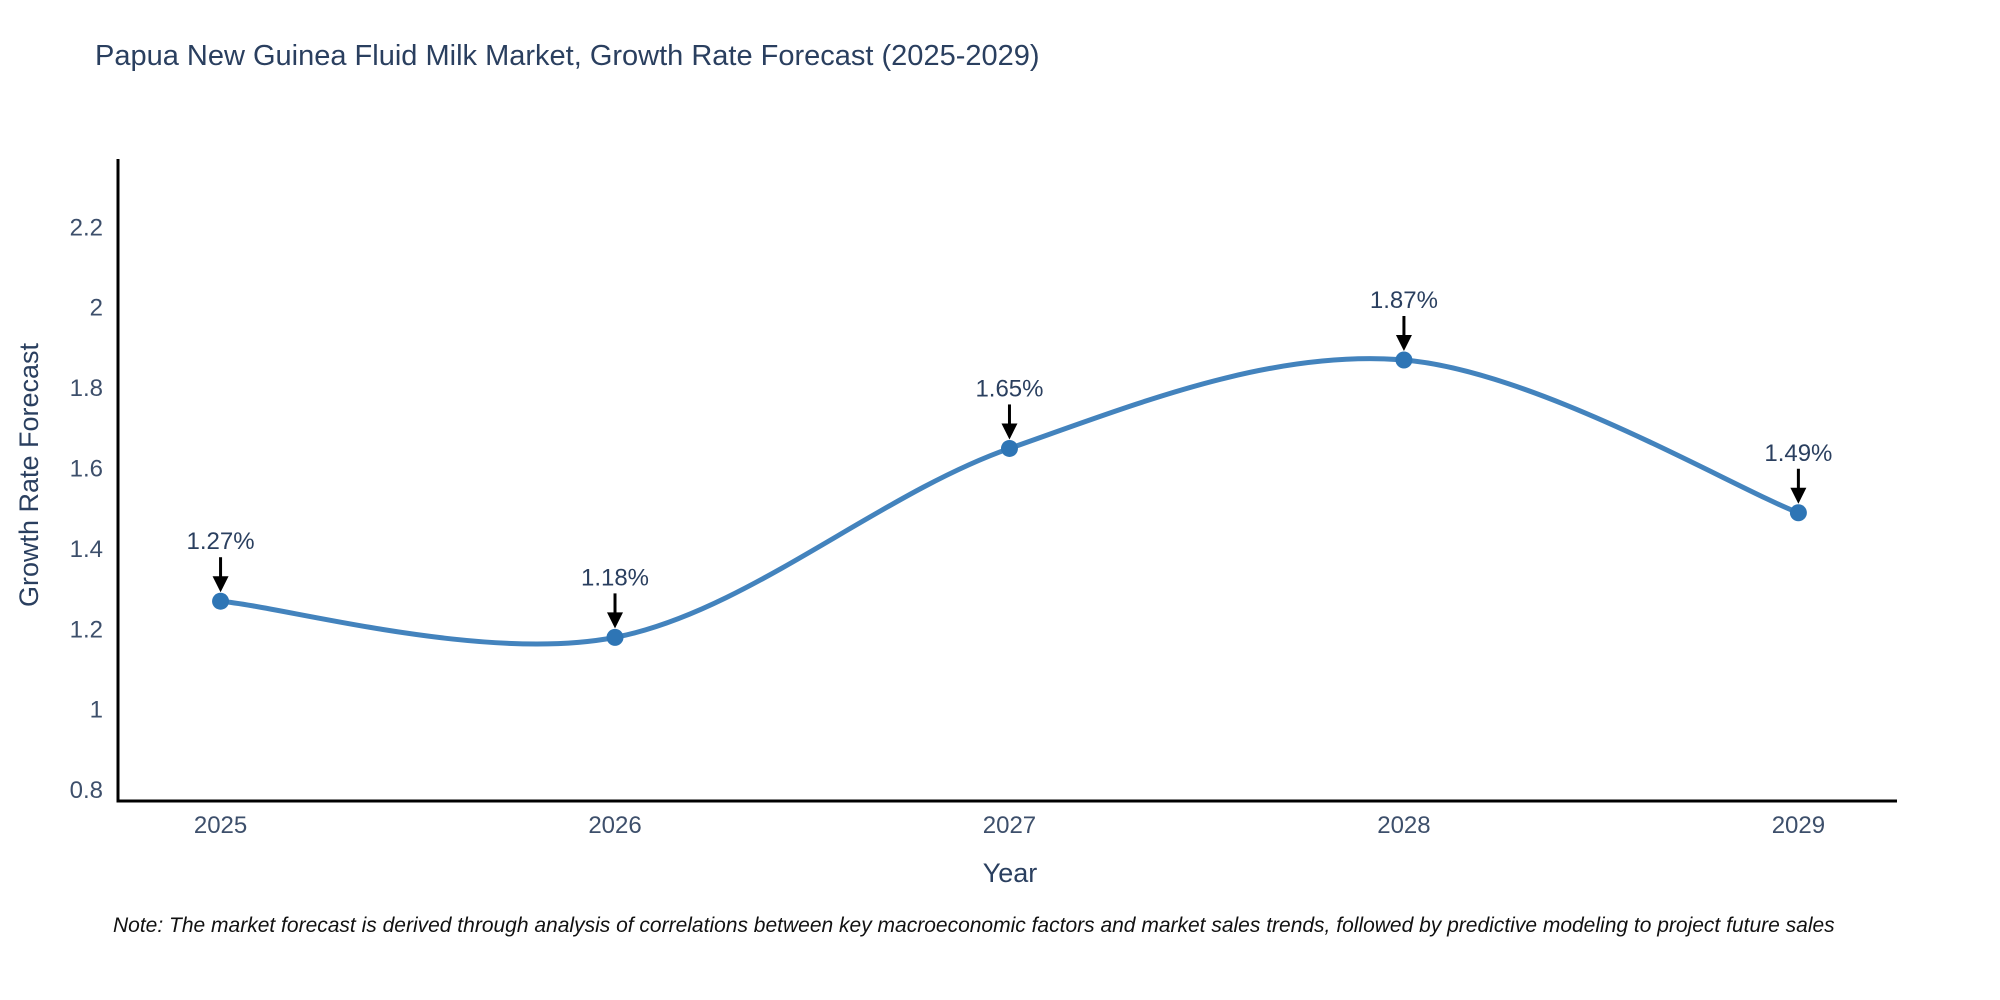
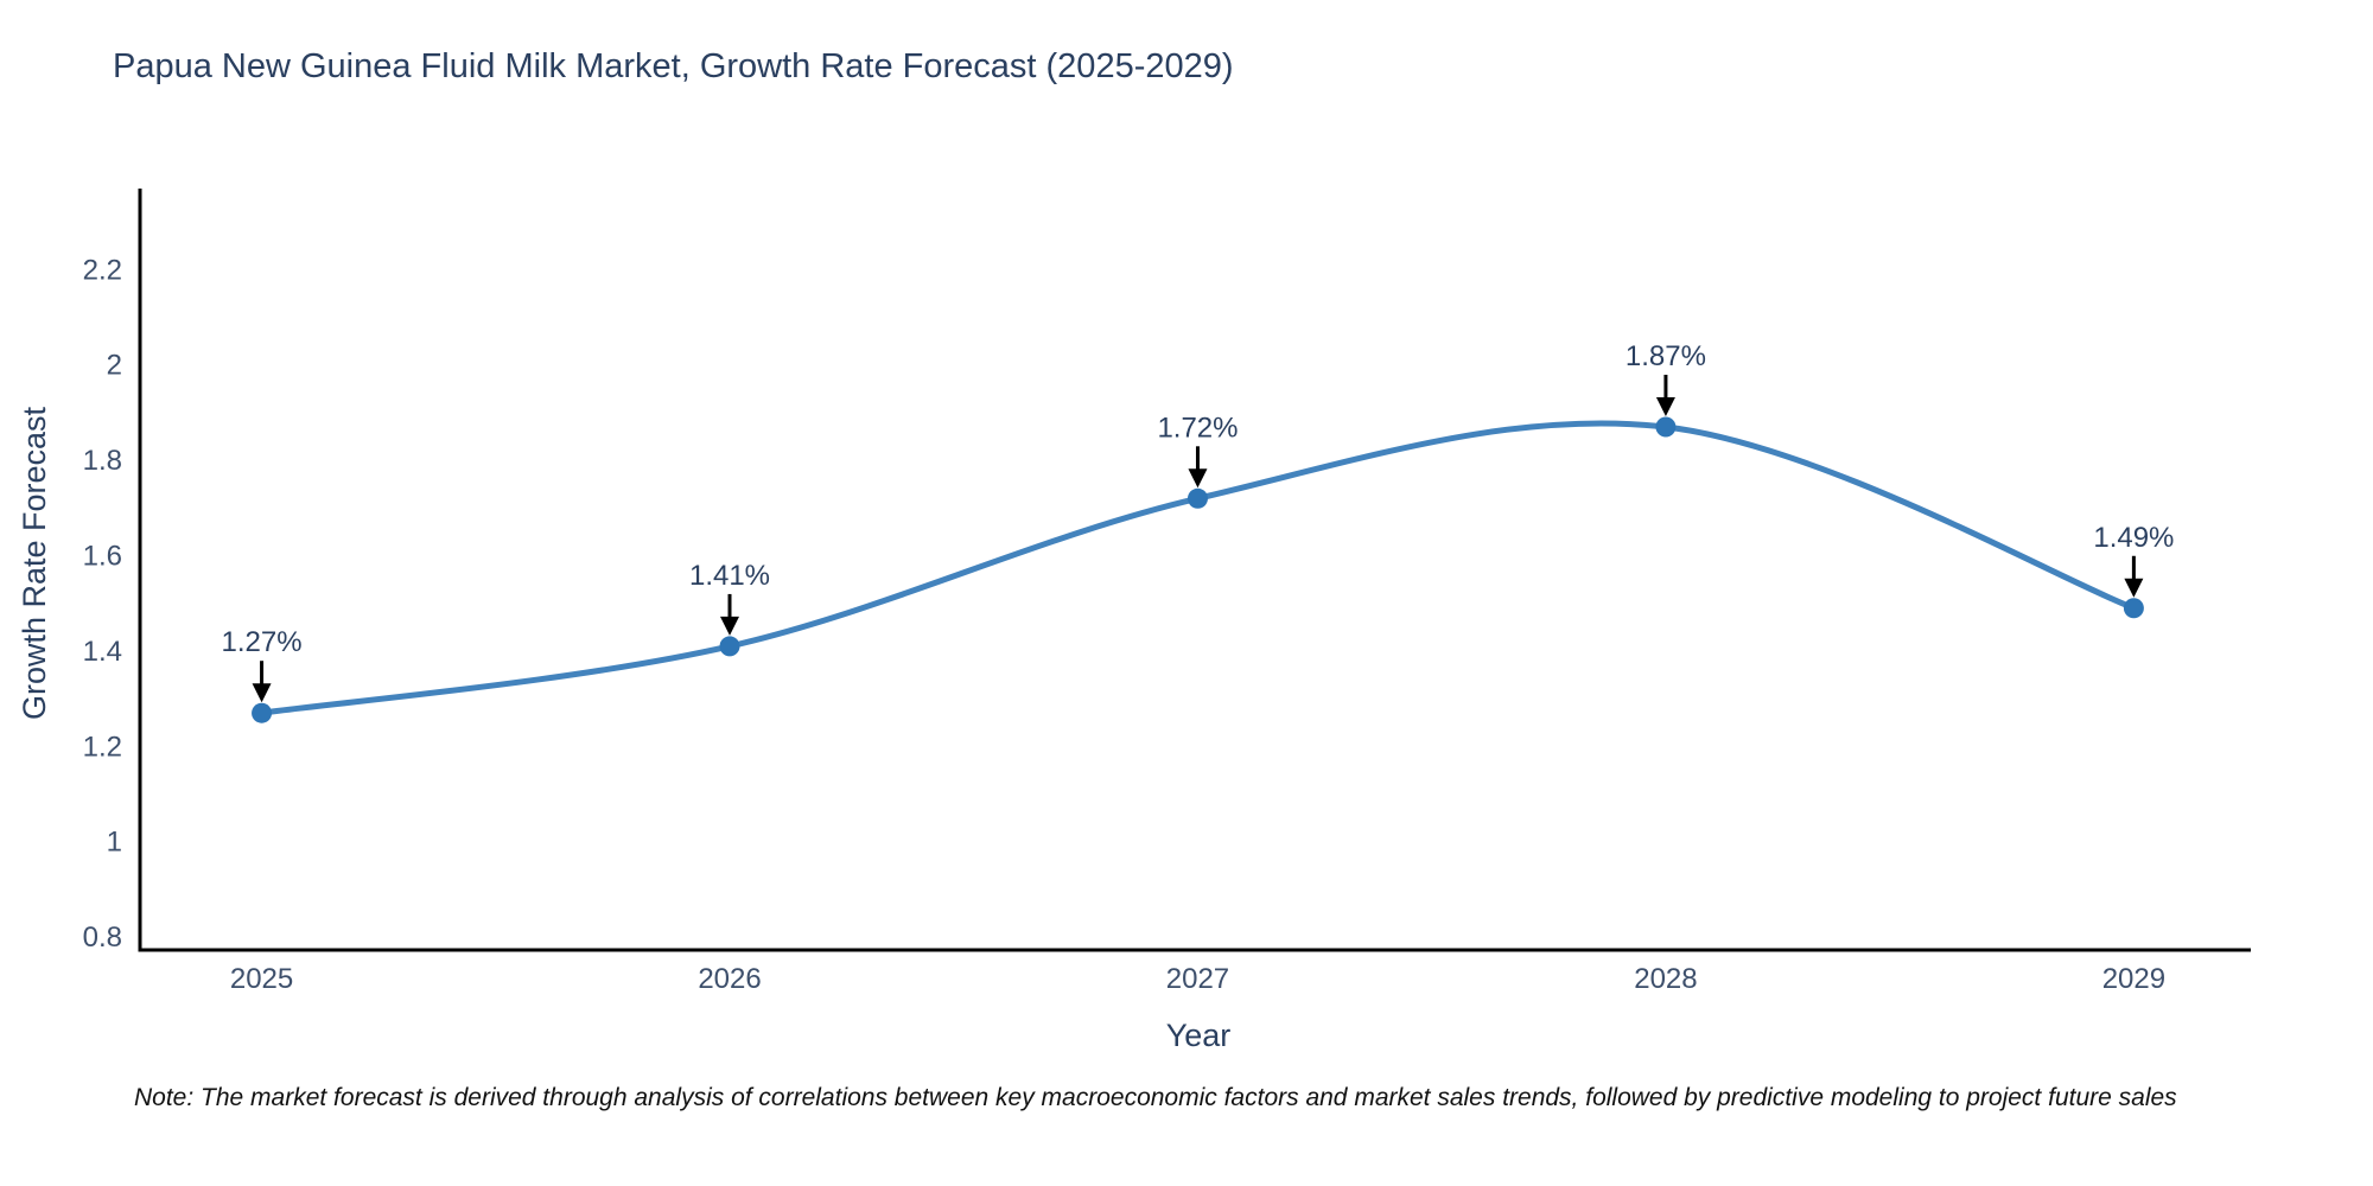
2026: 1.18% -> 1.41%
2027: 1.65% -> 1.72%
